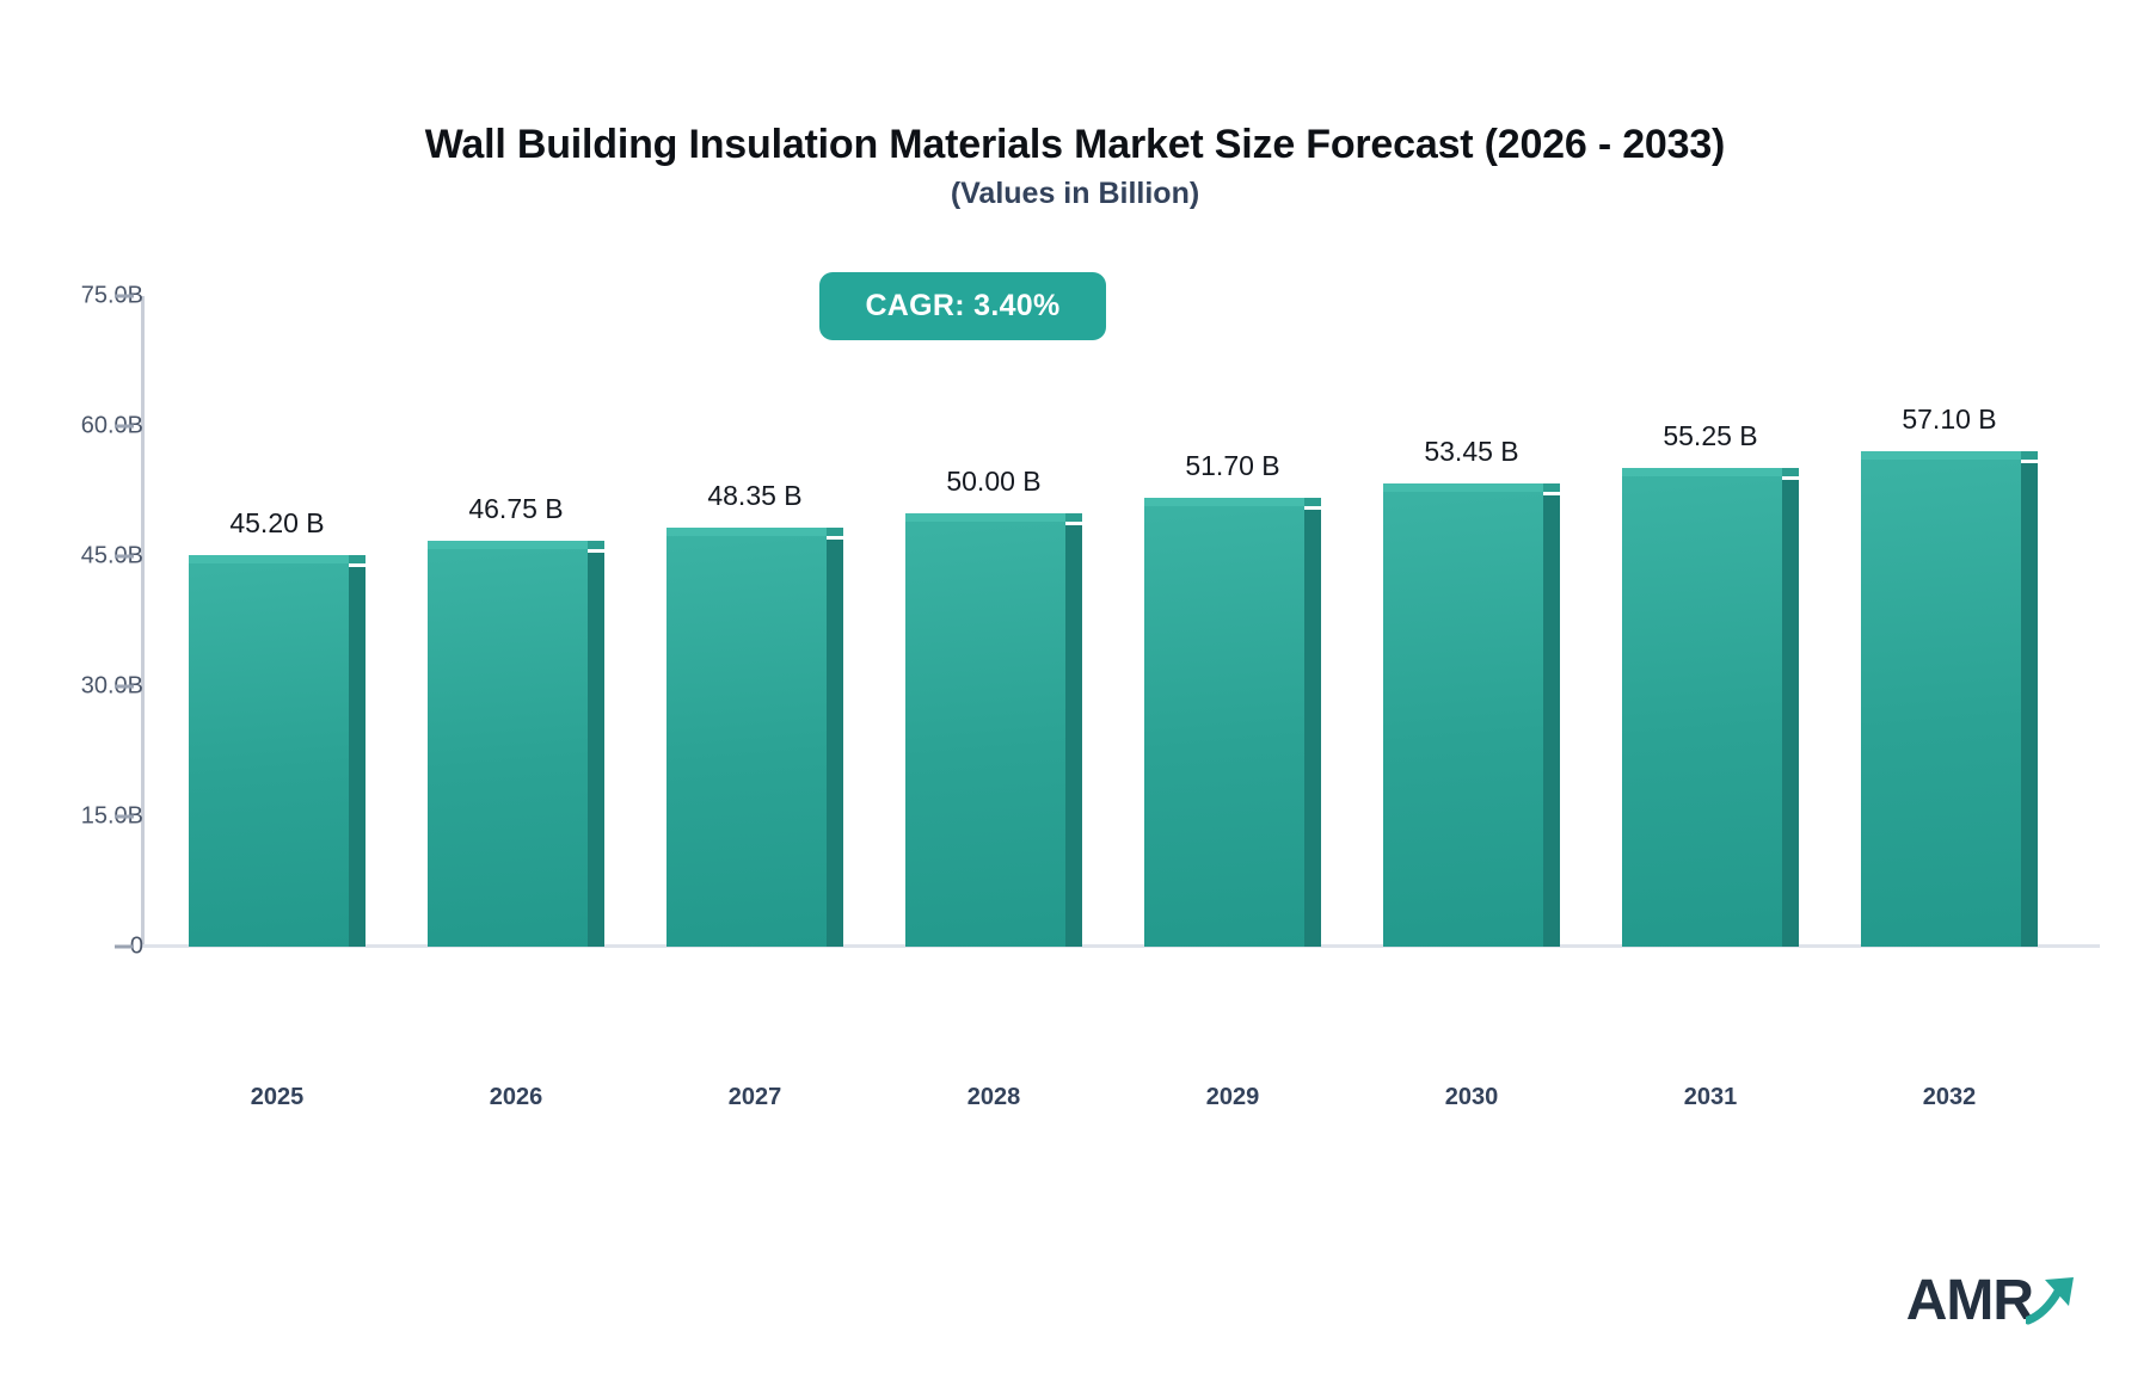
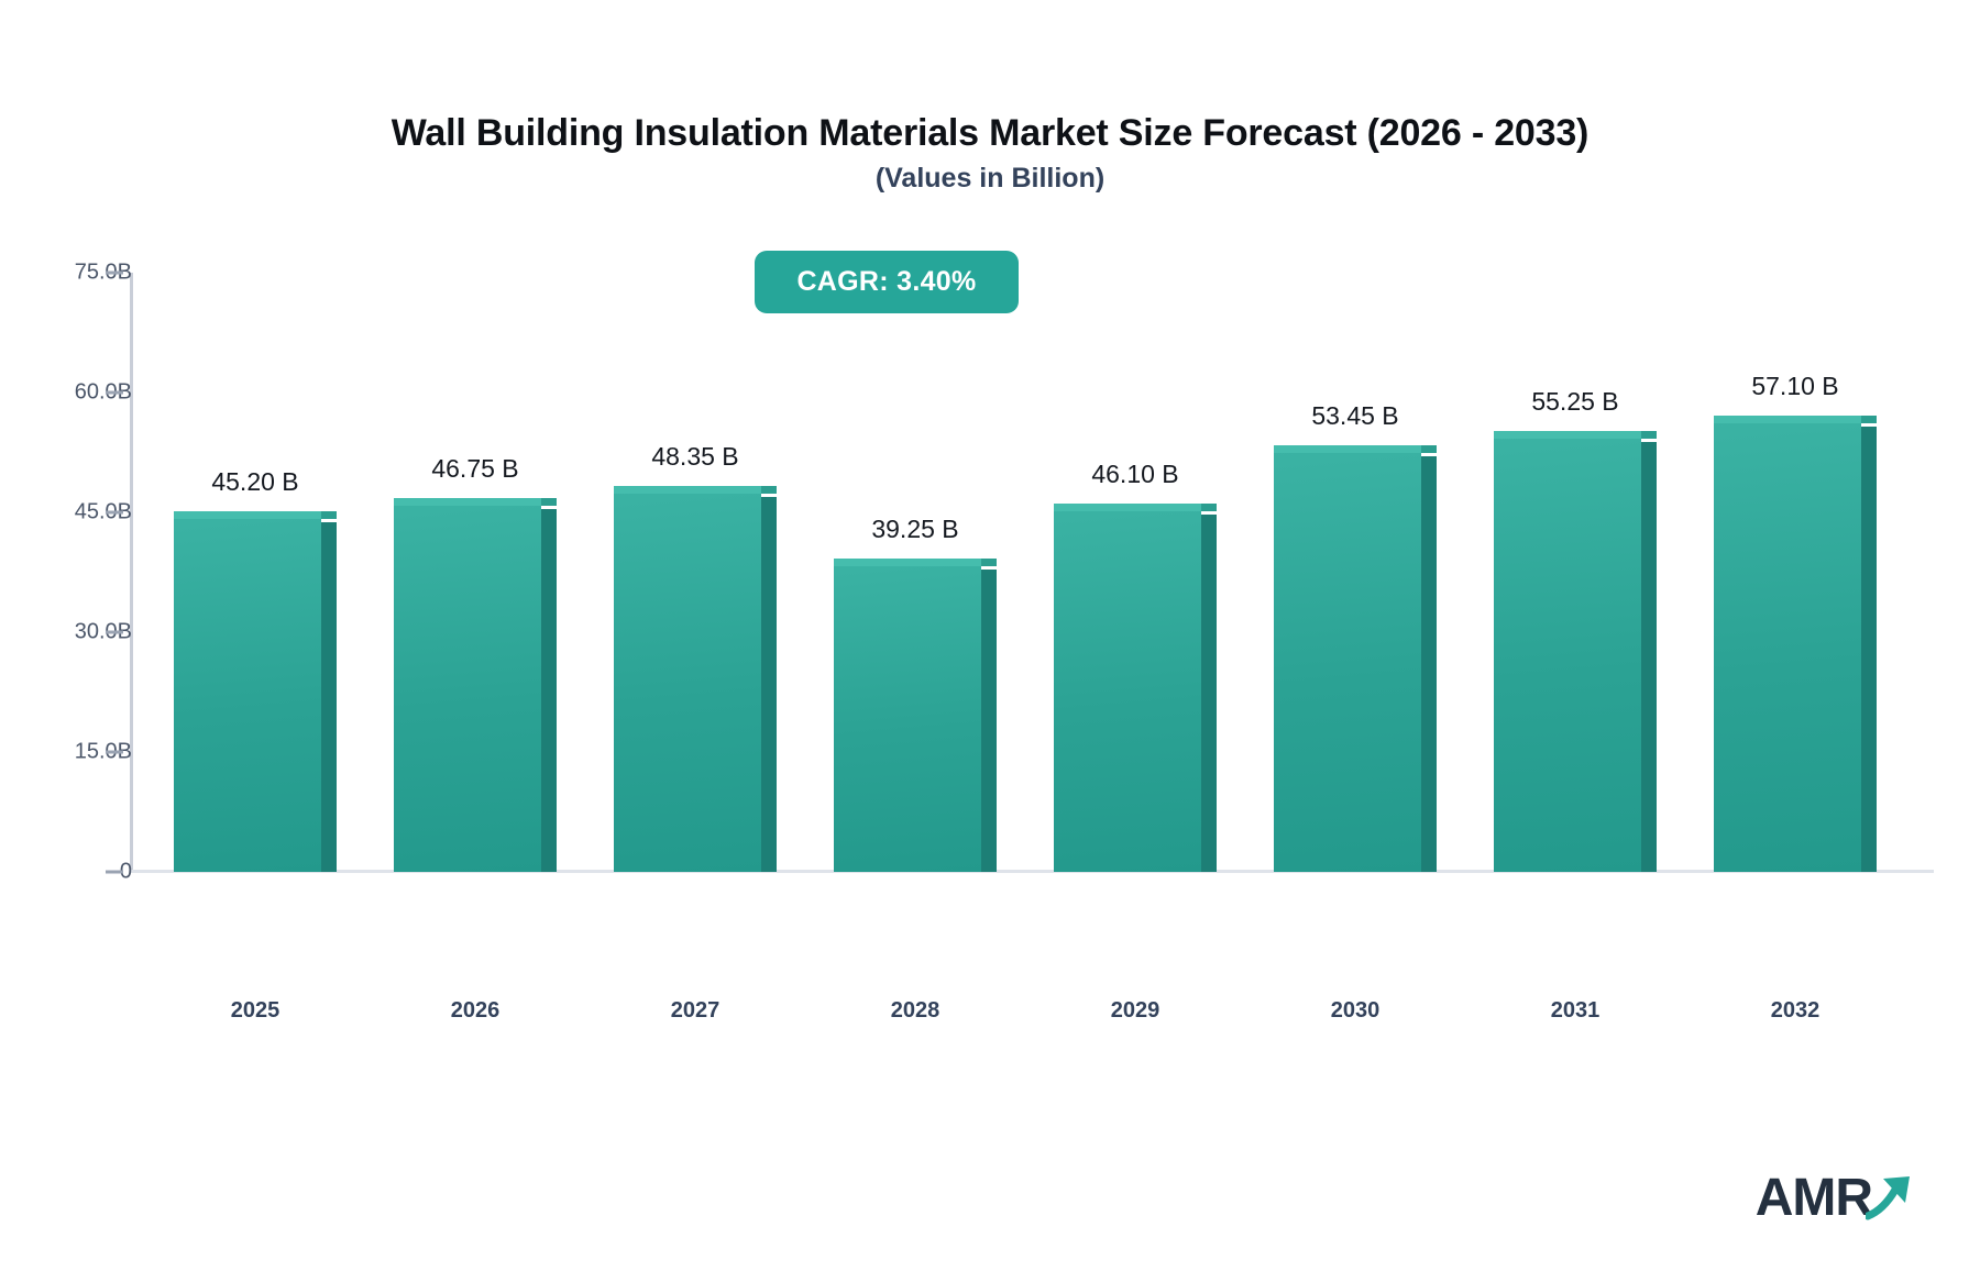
2028: 50.00 -> 39.25
2029: 51.70 -> 46.10
